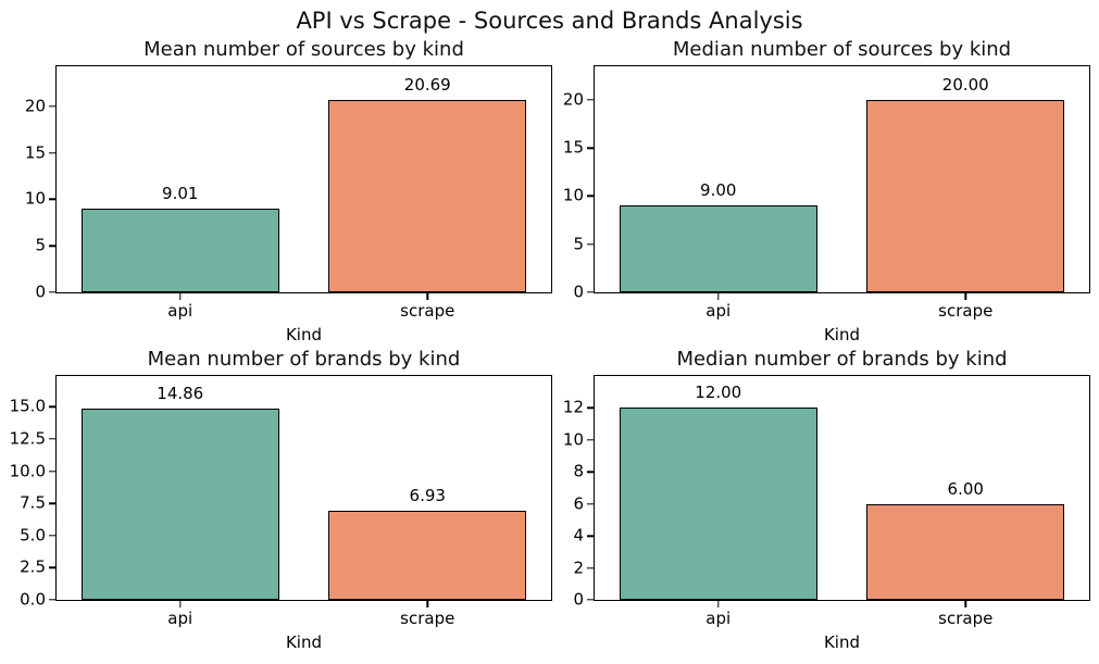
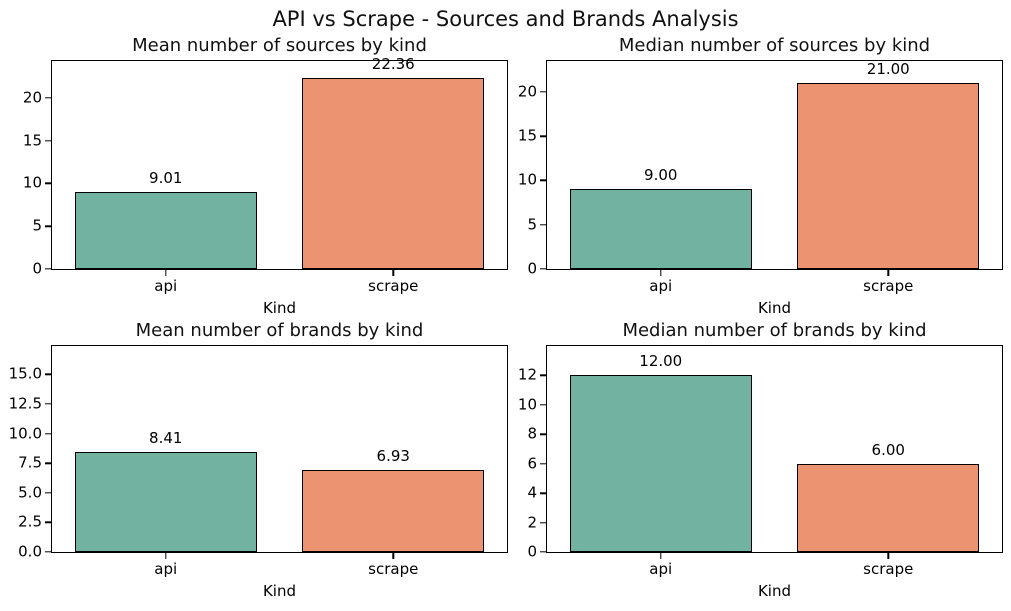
Mean number of sources by kind/scrape: 20.69 -> 22.36
Median number of sources by kind/scrape: 20.00 -> 21.00
Mean number of brands by kind/api: 14.86 -> 8.41
